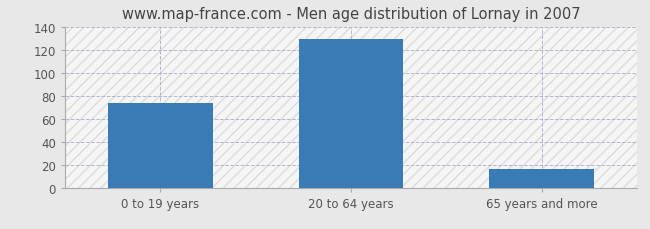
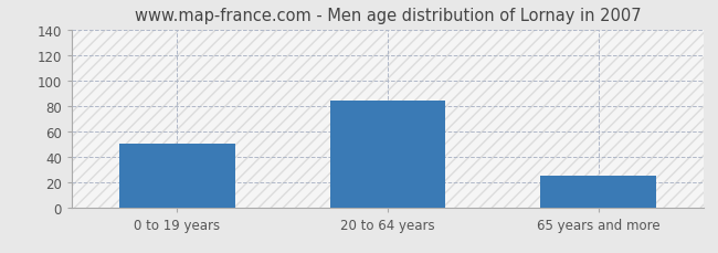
0 to 19 years: 74 -> 50
20 to 64 years: 129 -> 84
65 years and more: 16 -> 25
